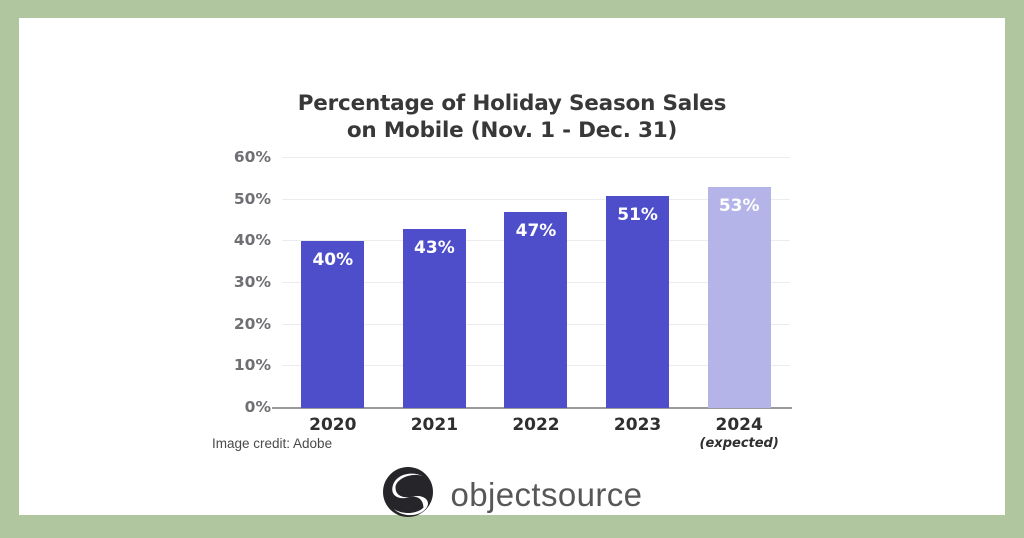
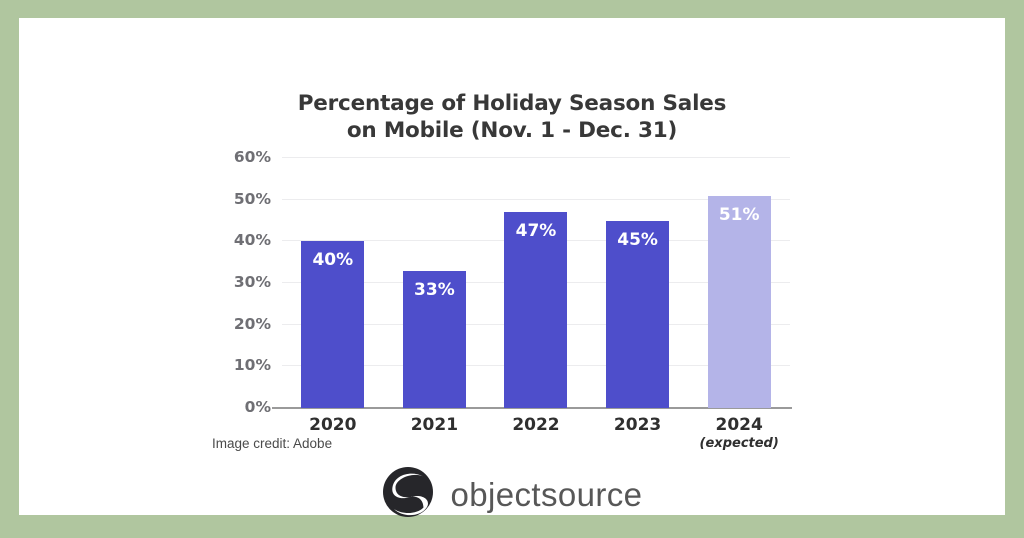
2021: 43% -> 33%
2023: 51% -> 45%
2024: 53% -> 51%
